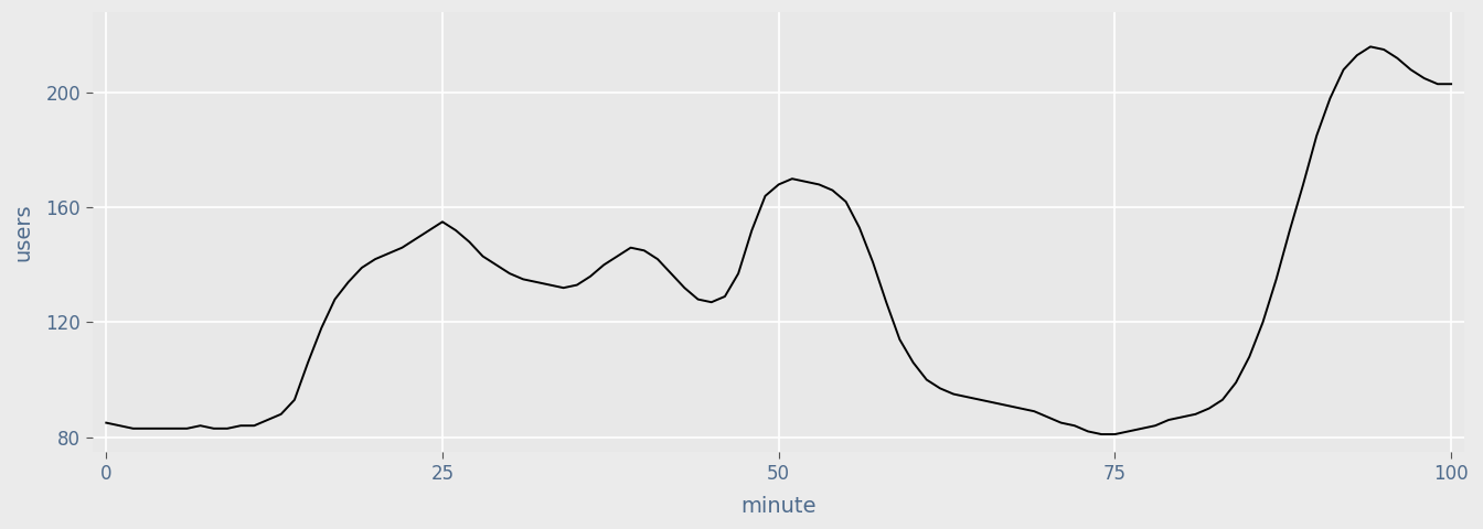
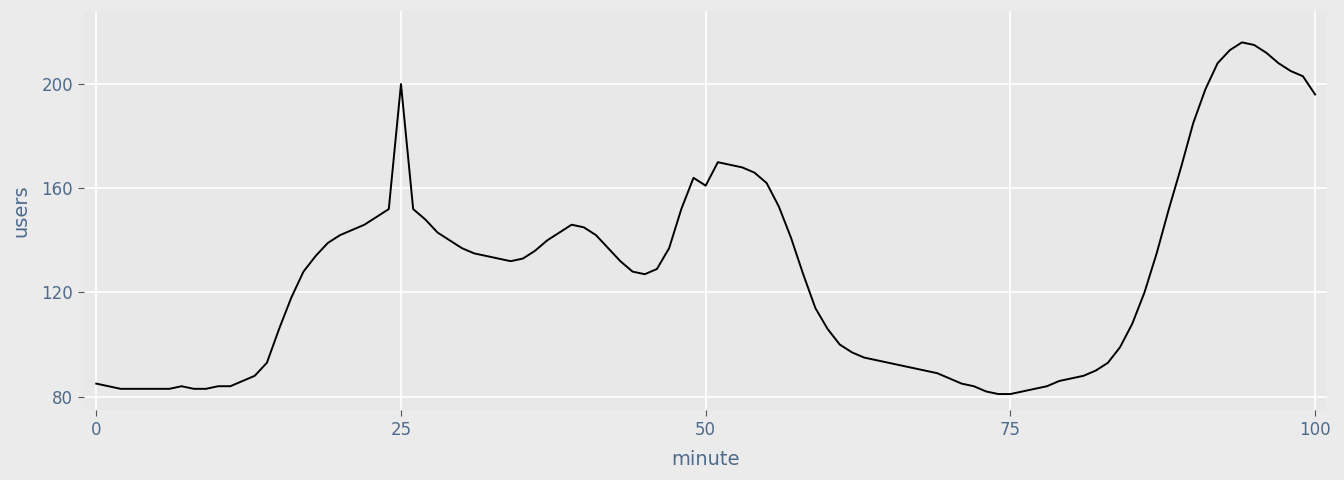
25: 155 -> 200
50: 168 -> 161
100: 203 -> 196
